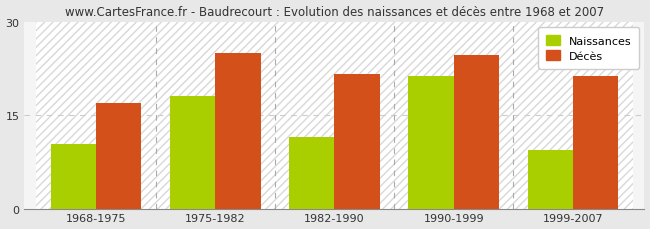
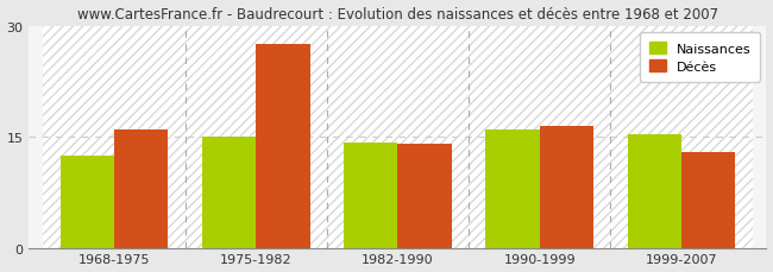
Naissances/1968-1975: 10.4 -> 12.5
Décès/1968-1975: 17.0 -> 16.0
Naissances/1975-1982: 18.0 -> 15.0
Décès/1975-1982: 25.0 -> 27.5
Naissances/1982-1990: 11.4 -> 14.2
Décès/1982-1990: 21.6 -> 14.0
Naissances/1990-1999: 21.2 -> 16.0
Décès/1990-1999: 24.6 -> 16.5
Naissances/1999-2007: 9.4 -> 15.4
Décès/1999-2007: 21.2 -> 13.0
